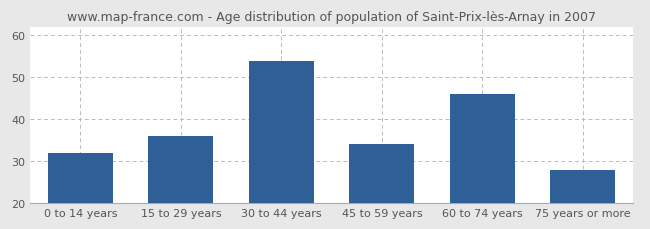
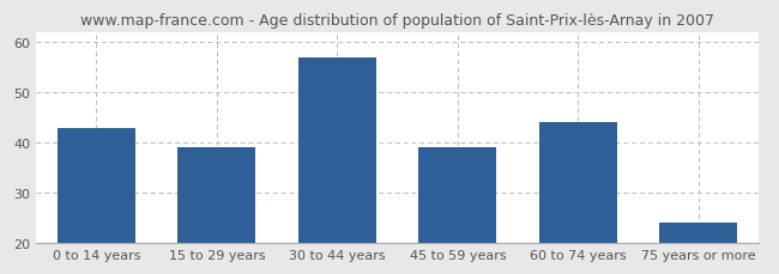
0 to 14 years: 32 -> 43
15 to 29 years: 36 -> 39
30 to 44 years: 54 -> 57
45 to 59 years: 34 -> 39
60 to 74 years: 46 -> 44
75 years or more: 28 -> 24
